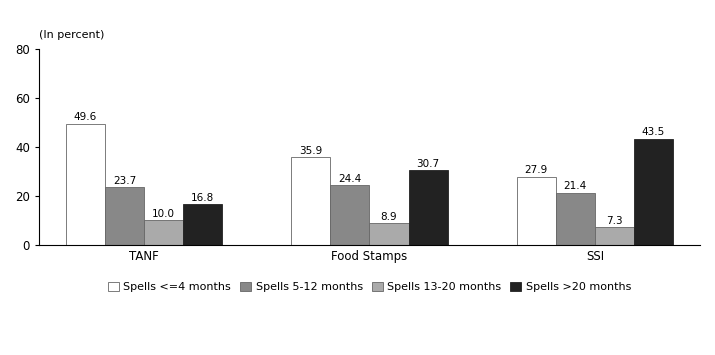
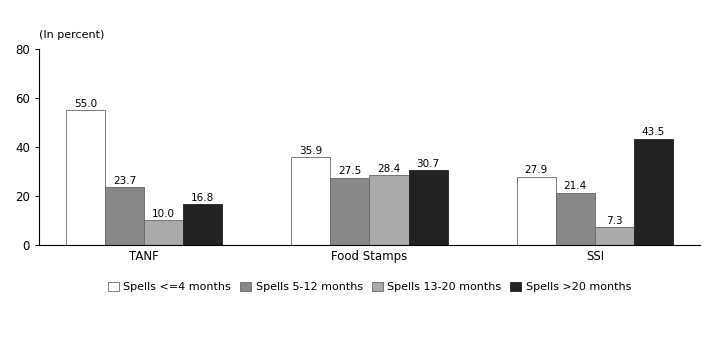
Spells <=4 months/TANF: 49.6 -> 55.0
Spells 5-12 months/Food Stamps: 24.4 -> 27.5
Spells 13-20 months/Food Stamps: 8.9 -> 28.4
